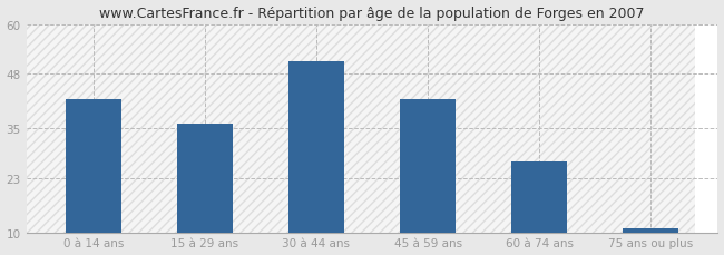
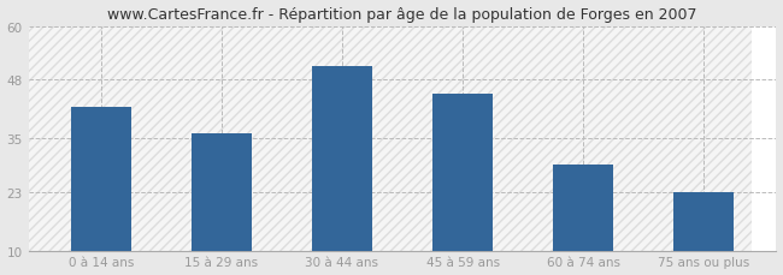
45 à 59 ans: 42 -> 45
60 à 74 ans: 27 -> 29
75 ans ou plus: 11 -> 23
